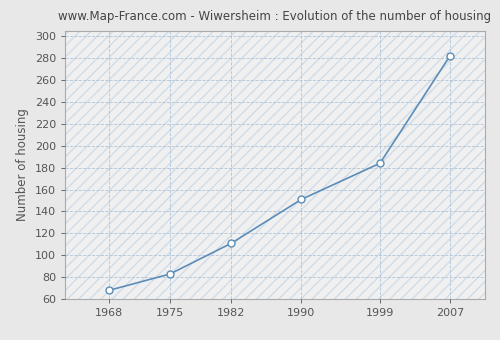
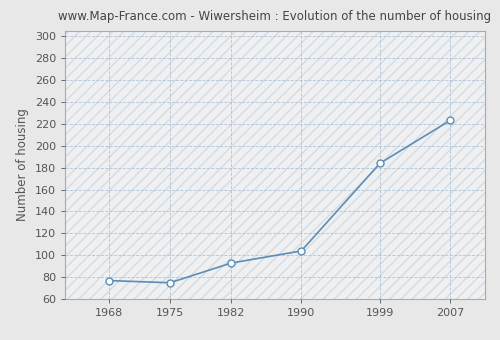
1968: 68 -> 77
1975: 83 -> 75
1982: 111 -> 93
1990: 151 -> 104
2007: 282 -> 223
